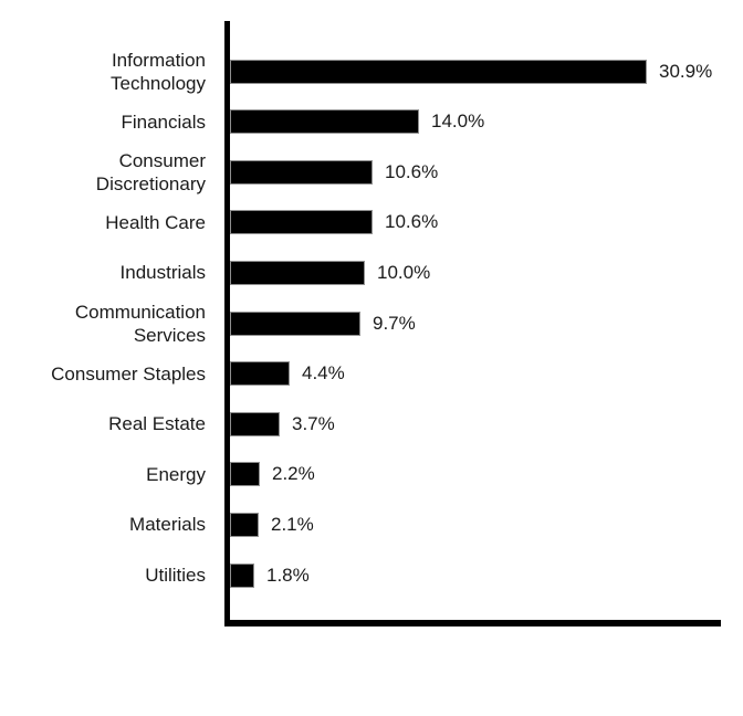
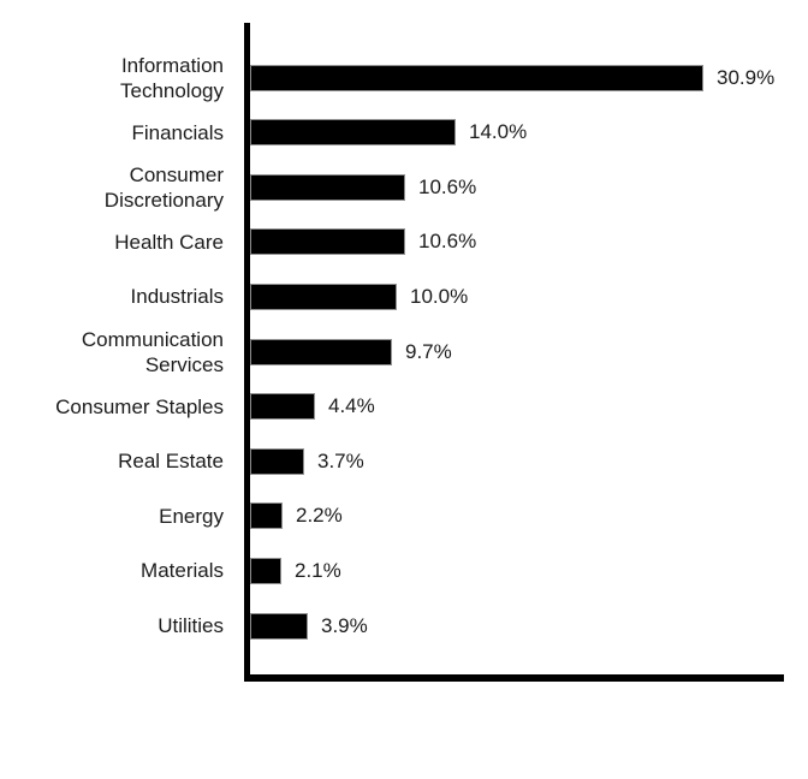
Utilities: 1.8% -> 3.9%
